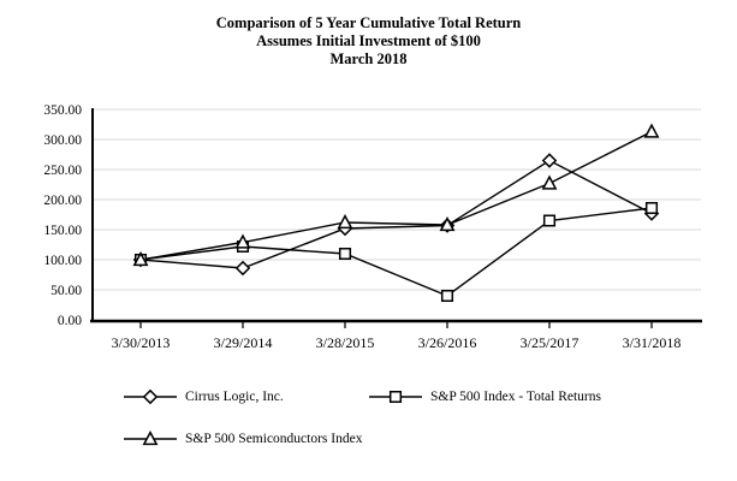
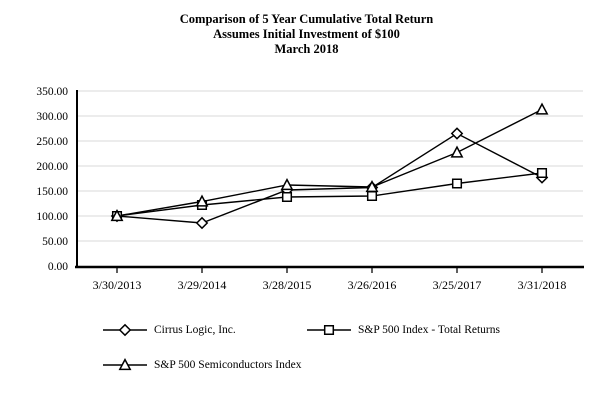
S&P 500 Index - Total Returns/3/28/2015: 110 -> 140
S&P 500 Index - Total Returns/3/26/2016: 40 -> 140
